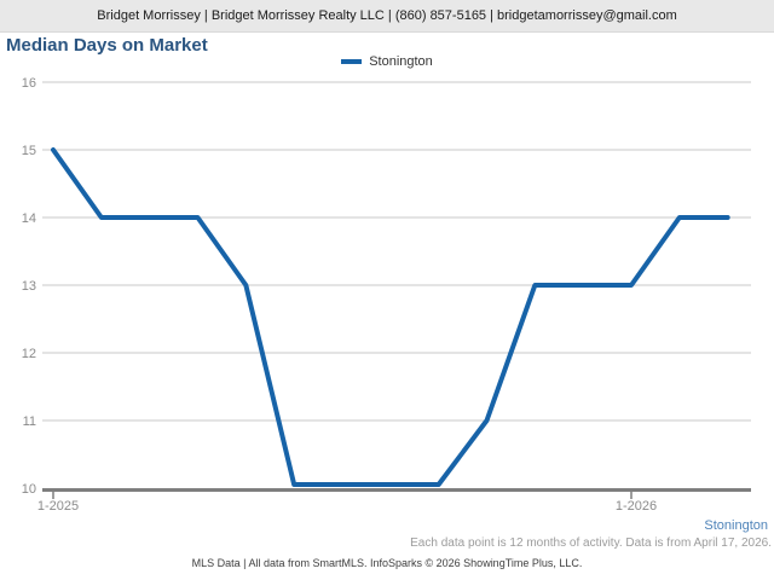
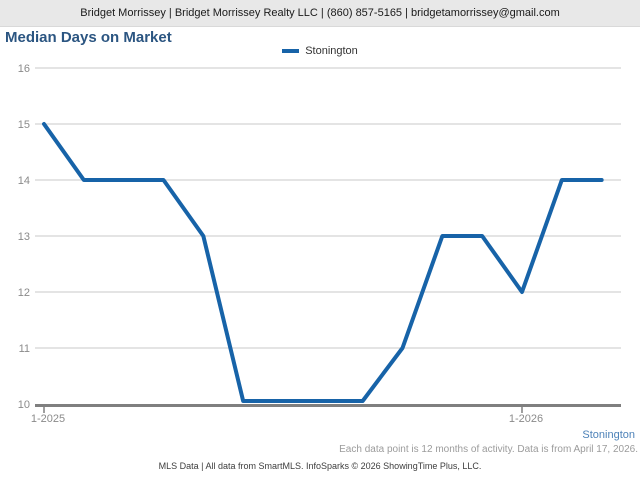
1-2026: 13 -> 12
